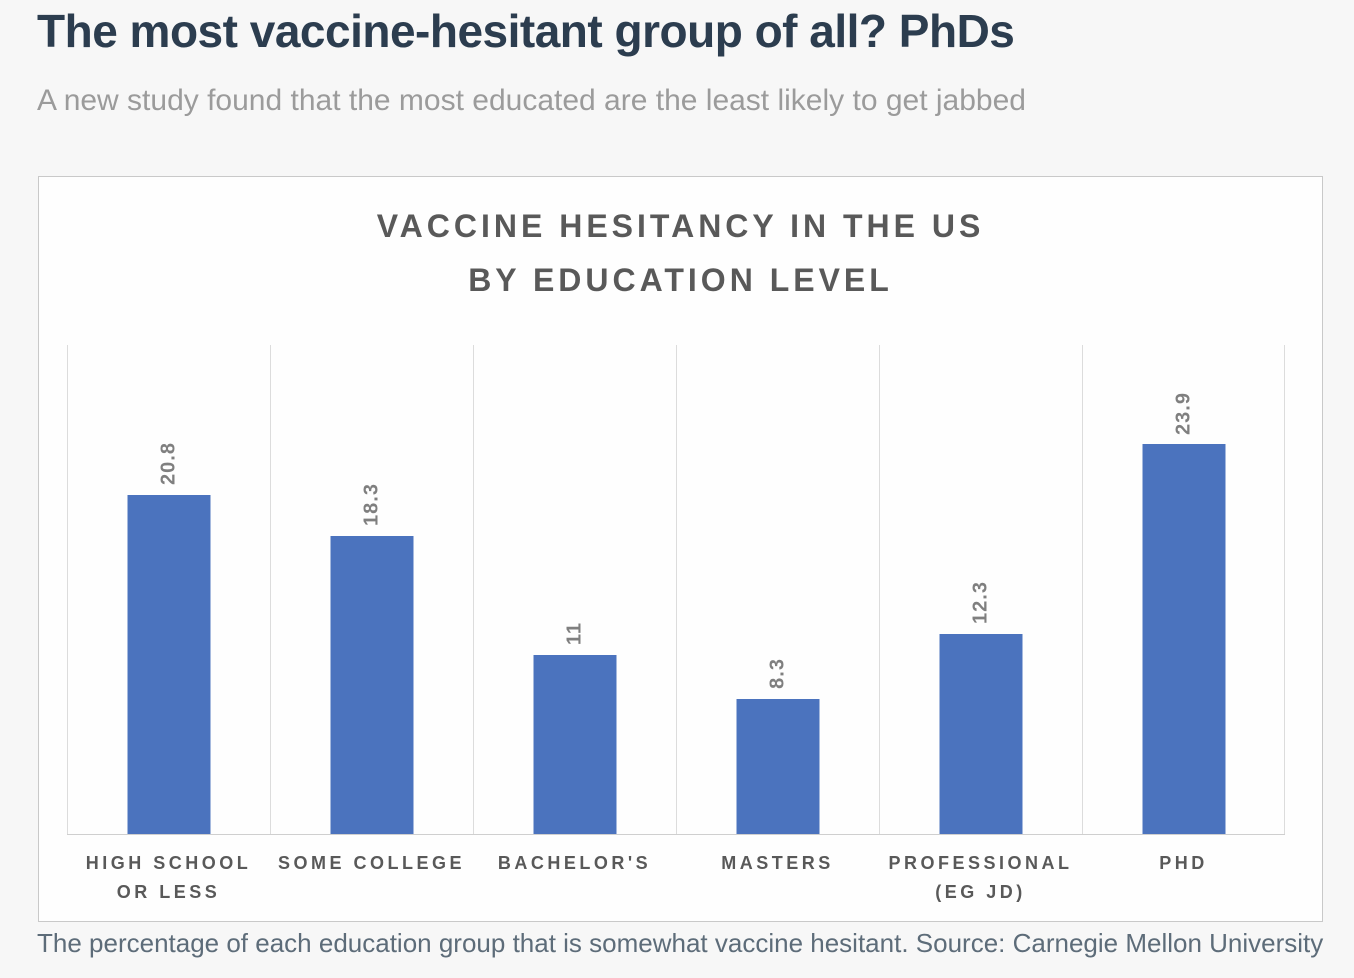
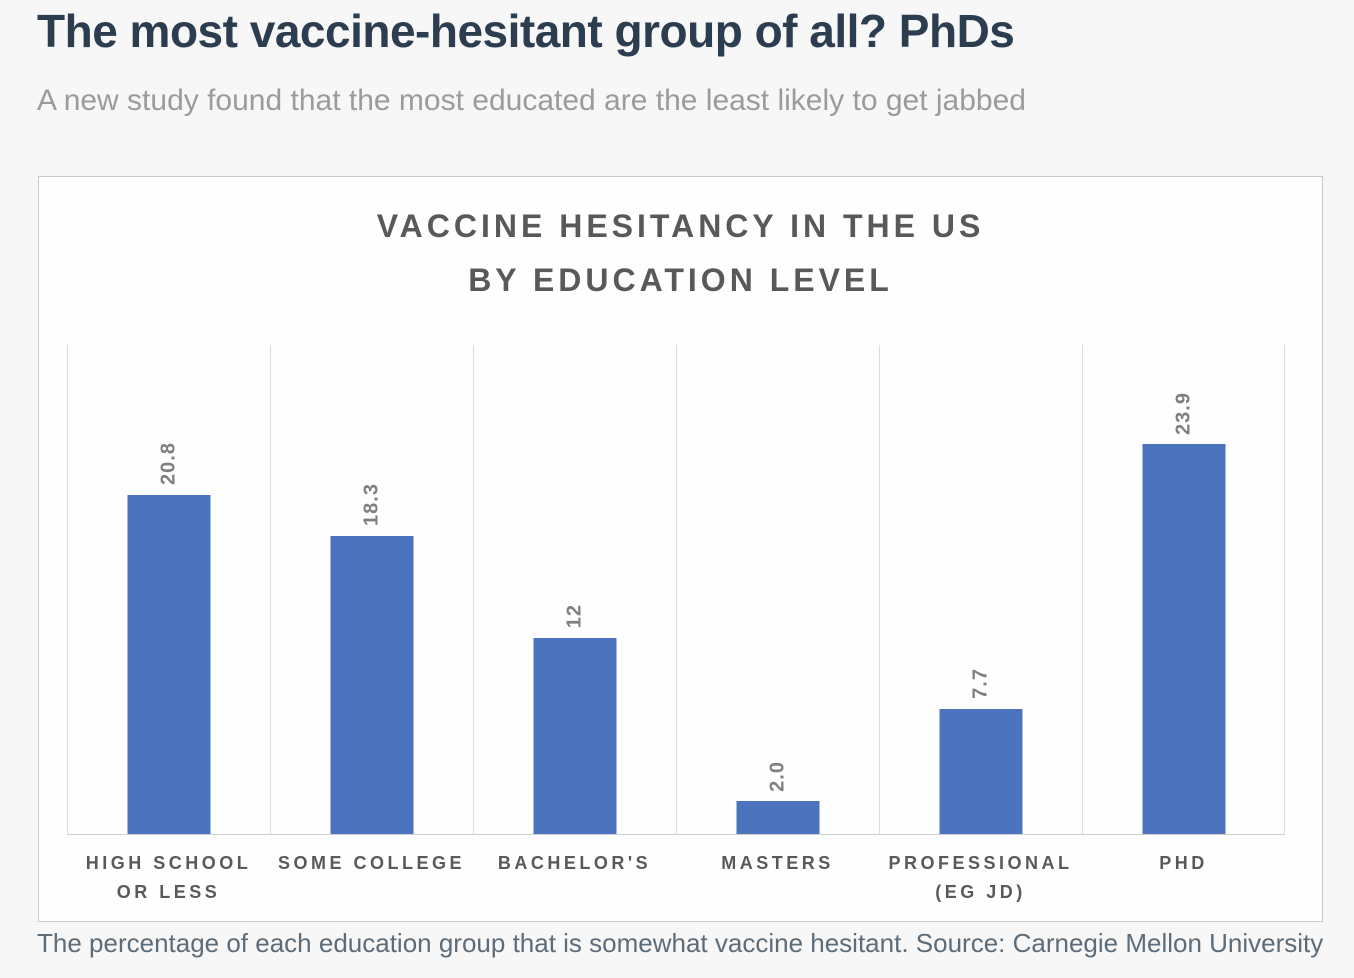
BACHELOR'S: 11 -> 12
MASTERS: 8.3 -> 2.0
PROFESSIONAL (EG JD): 12.3 -> 7.7
